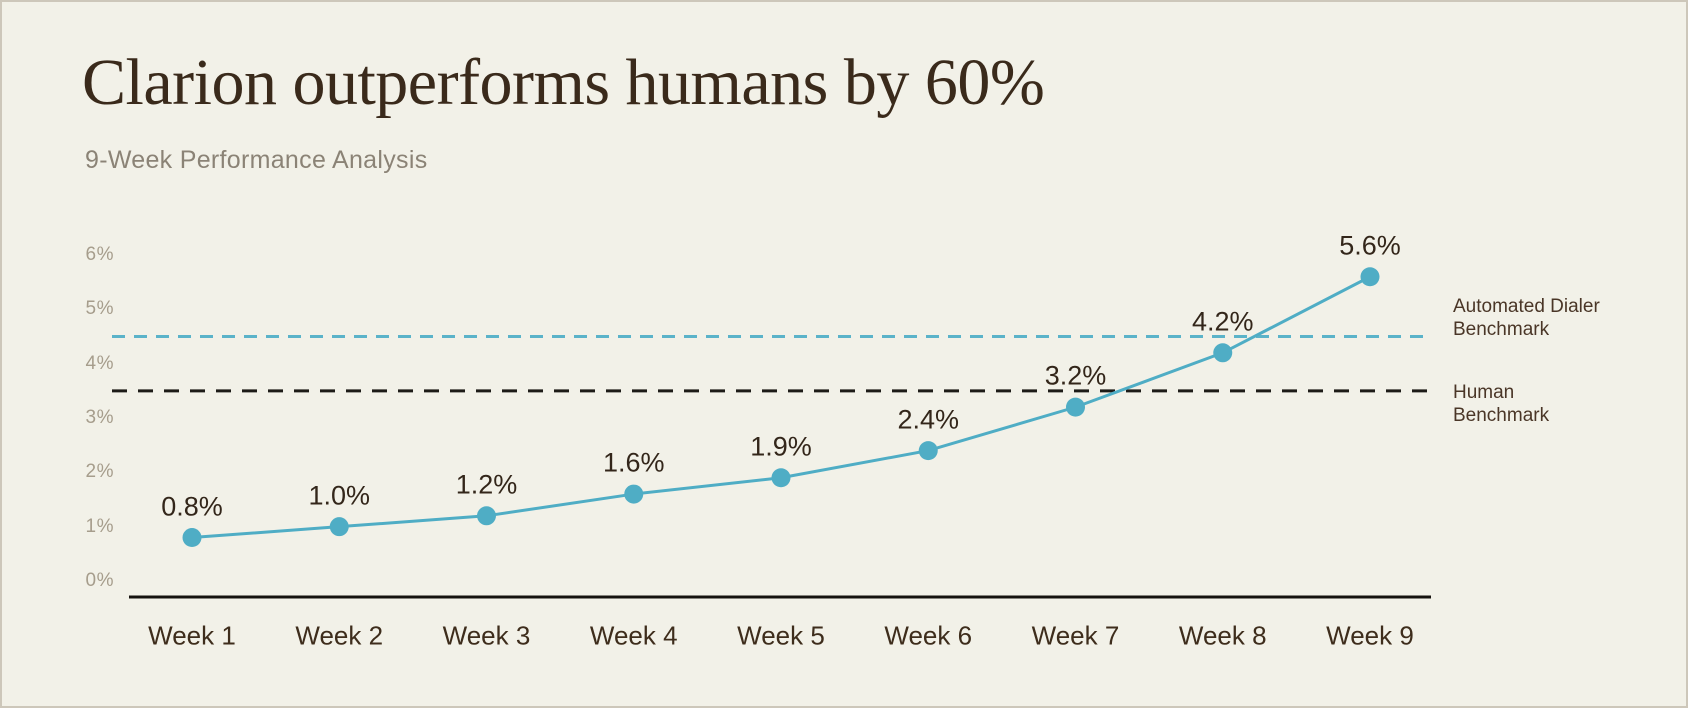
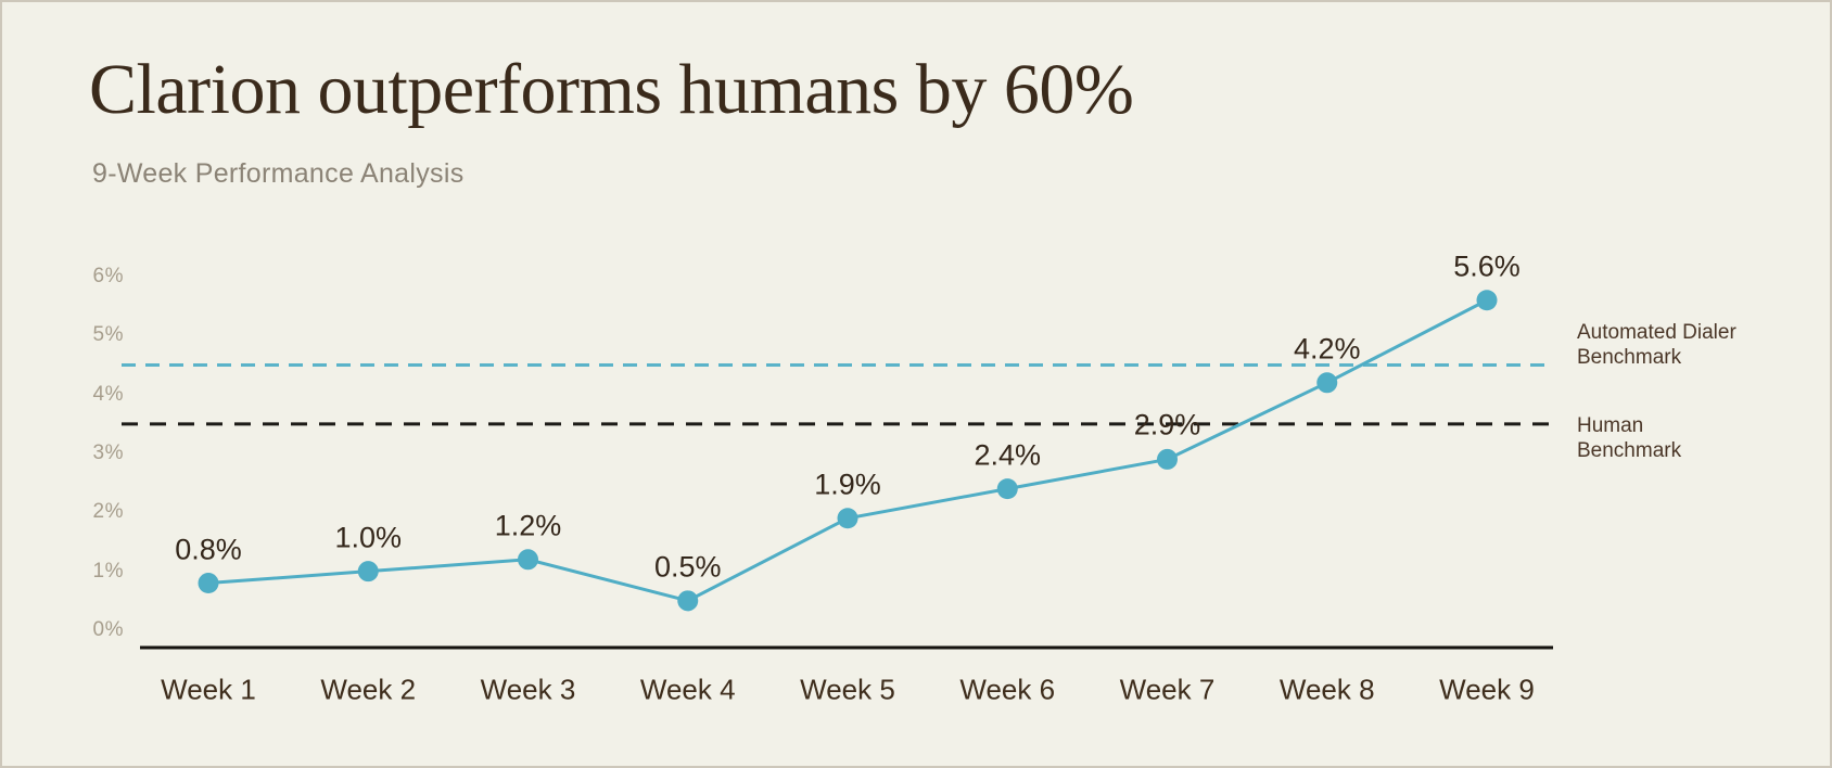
Week 4: 1.6% -> 0.5%
Week 7: 3.2% -> 2.9%
